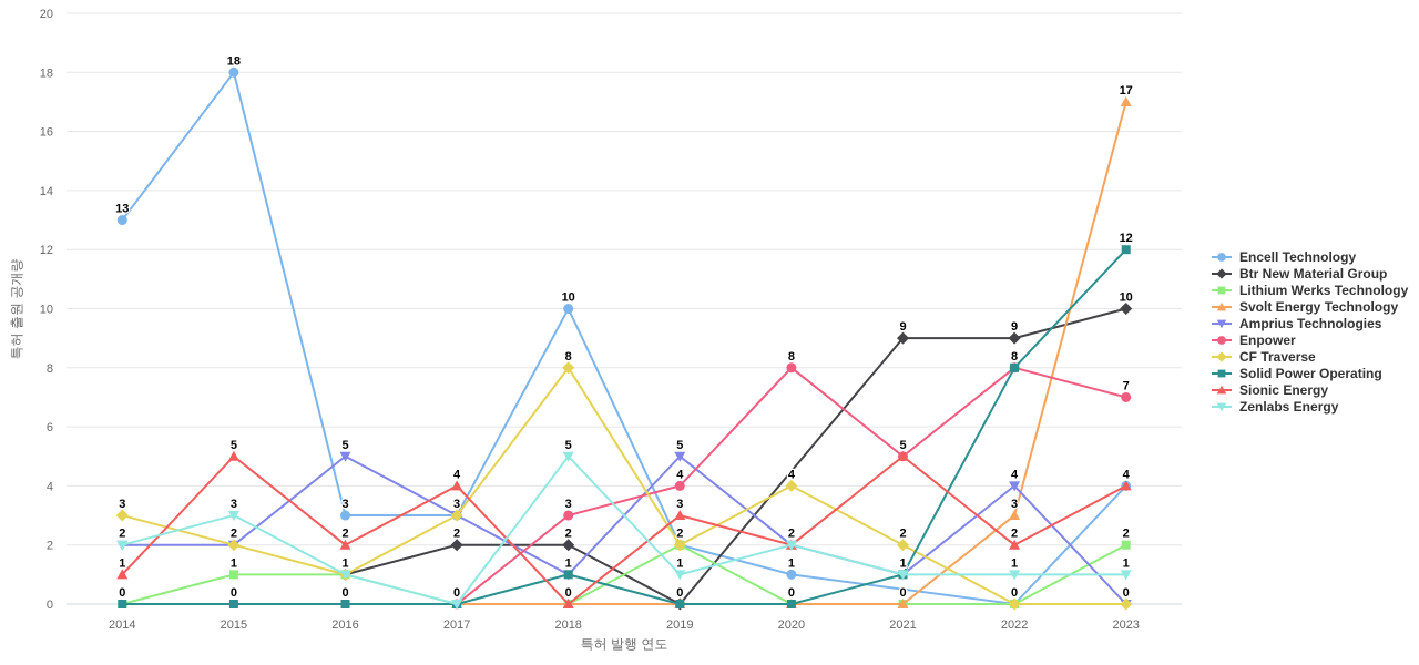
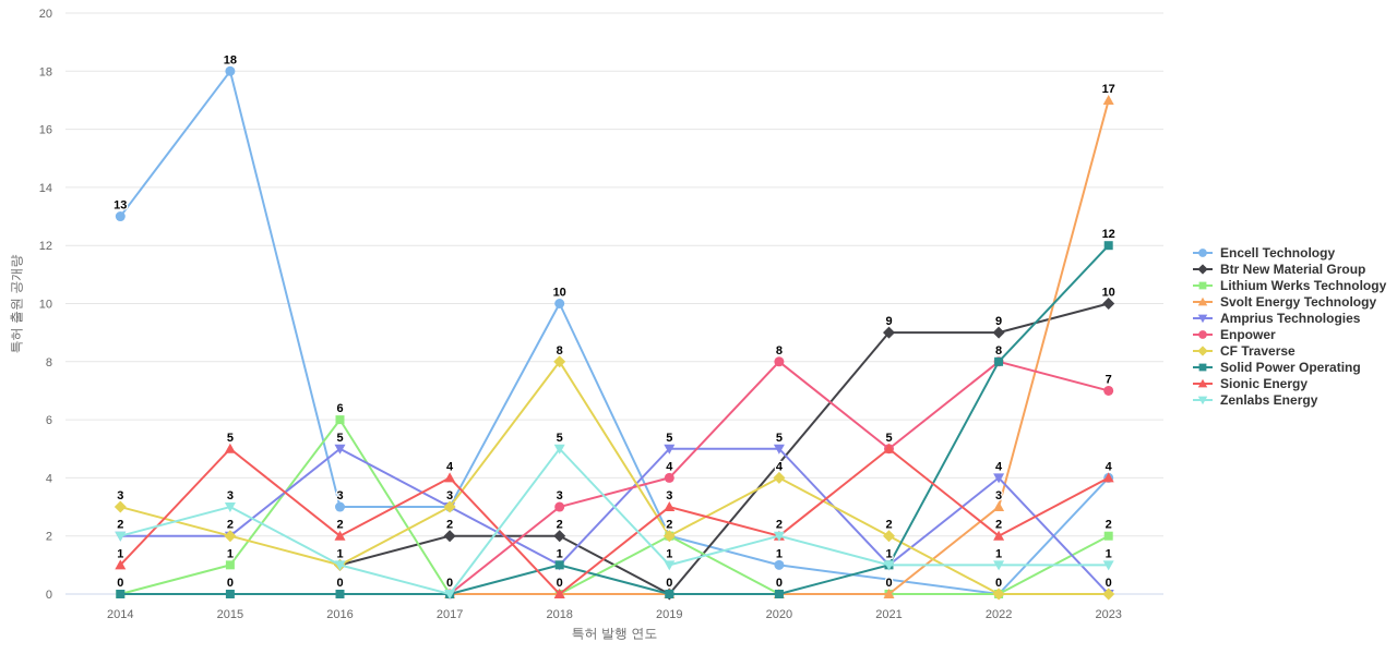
Lithium Werks Technology/2016: 1 -> 6
Amprius Technologies/2020: 2 -> 5
